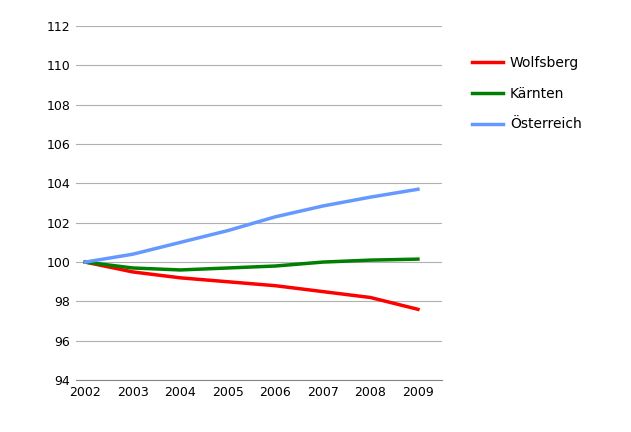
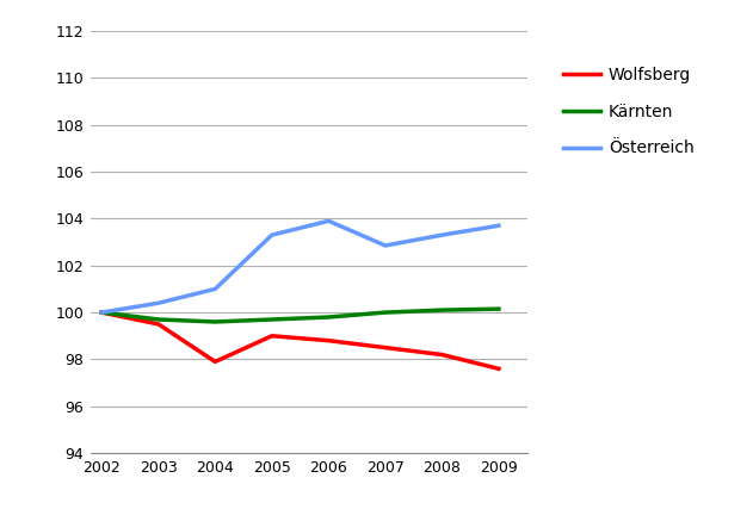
Wolfsberg/2004: 99.2 -> 97.9
Österreich/2005: 101.6 -> 103.3
Österreich/2006: 102.3 -> 103.9
